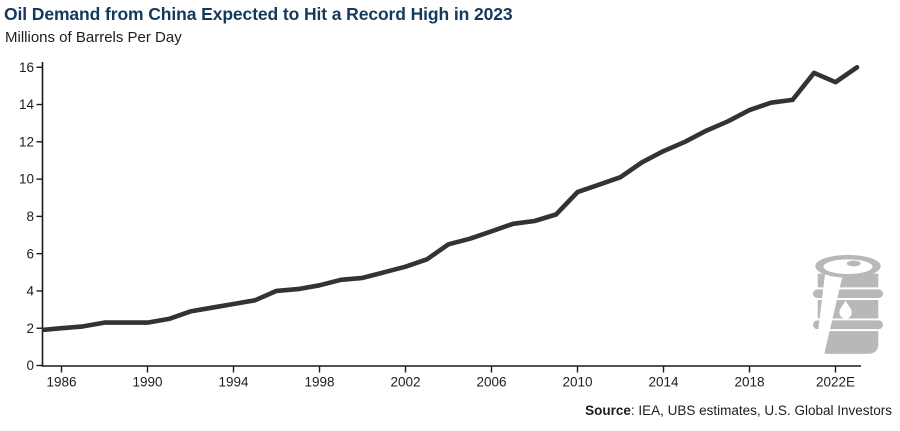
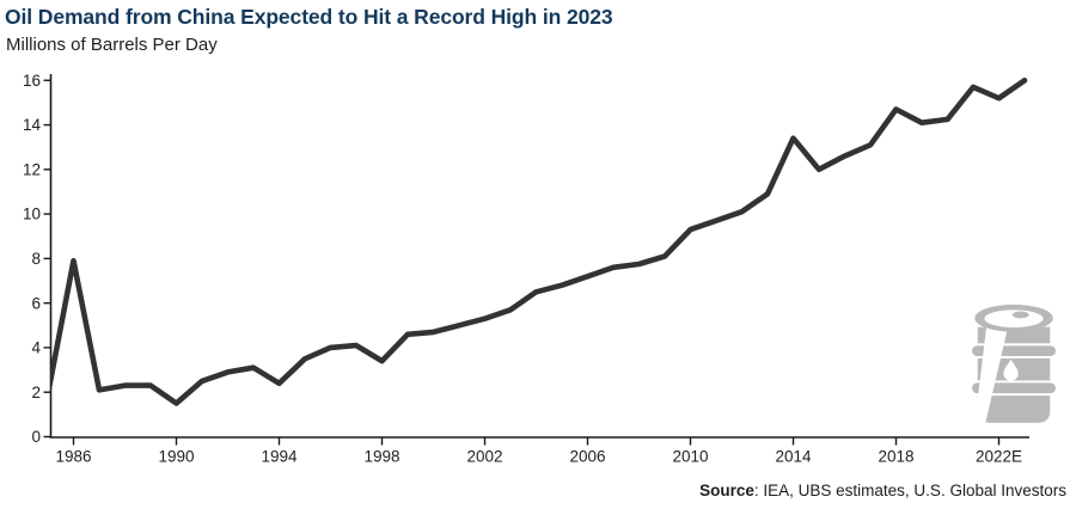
1986: 2.0 -> 7.9
1990: 2.3 -> 1.5
1994: 3.3 -> 2.4
1998: 4.3 -> 3.4
2014: 11.5 -> 13.4
2018: 13.7 -> 14.7
